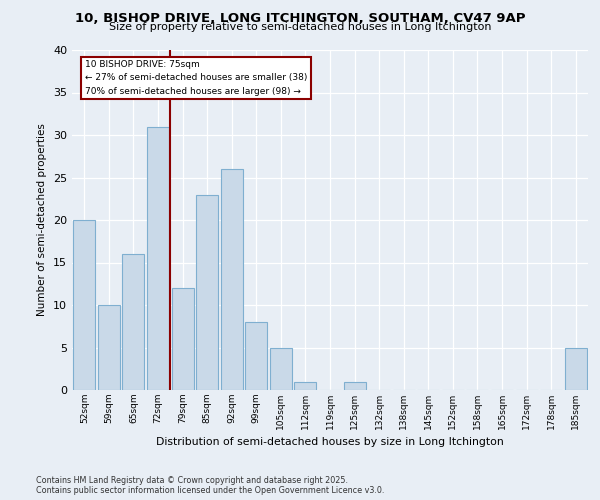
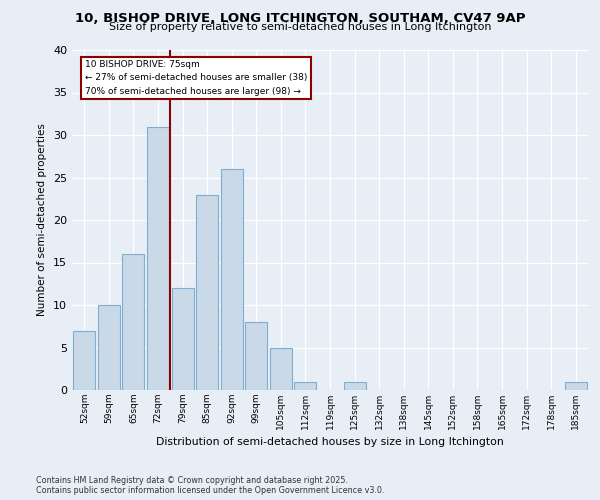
52sqm: 20 -> 7
185sqm: 5 -> 1
